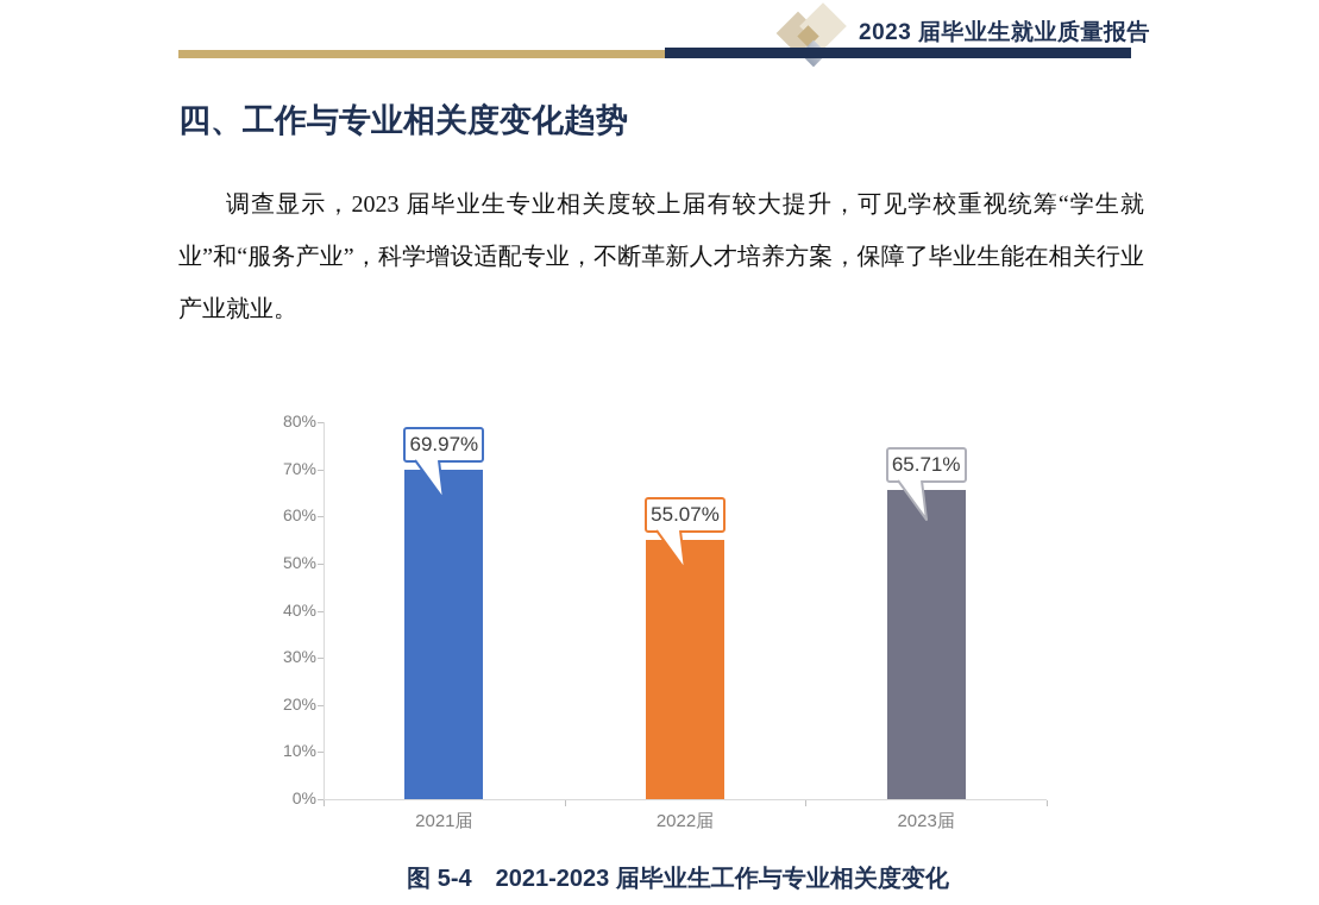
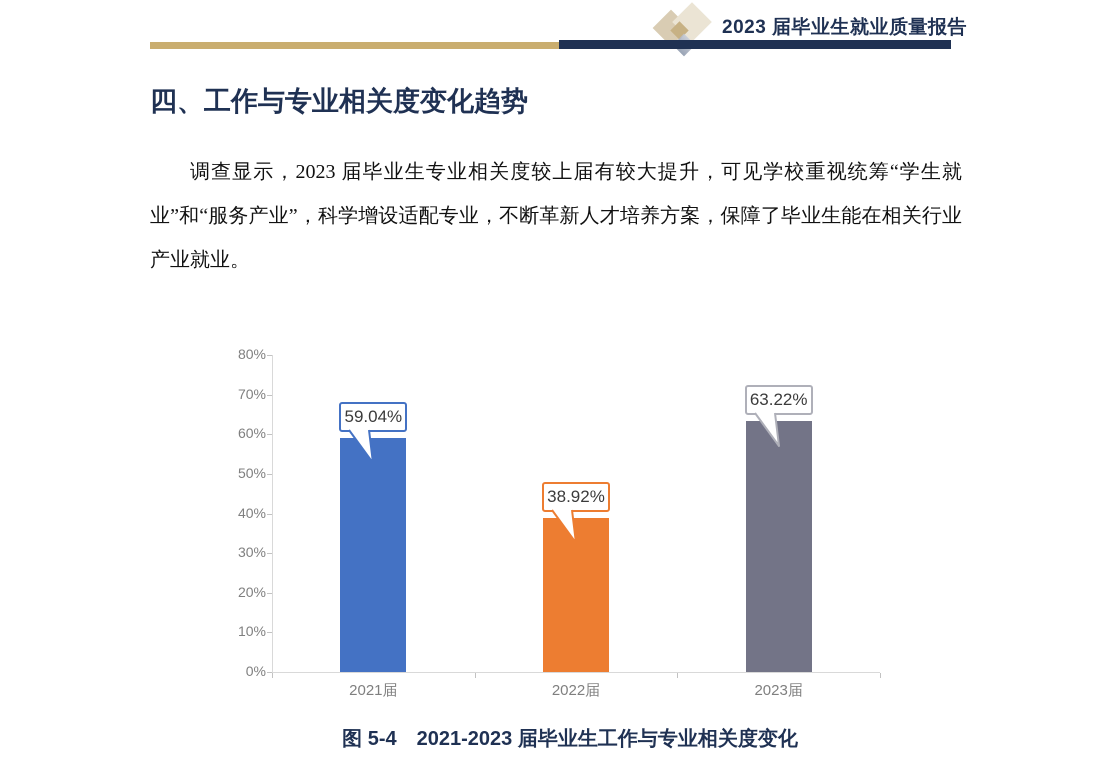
2021届: 69.97% -> 59.04%
2022届: 55.07% -> 38.92%
2023届: 65.71% -> 63.22%
